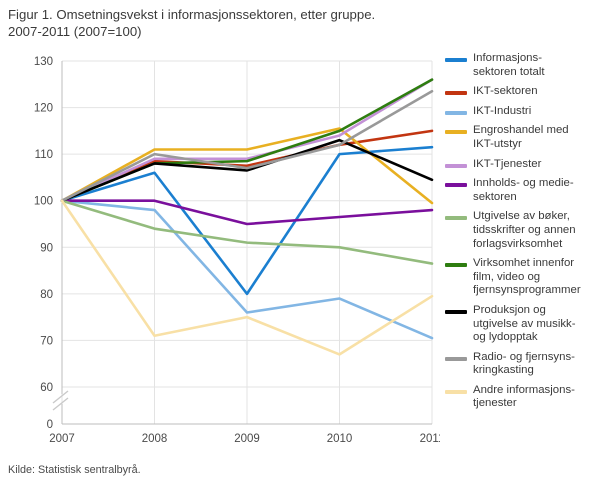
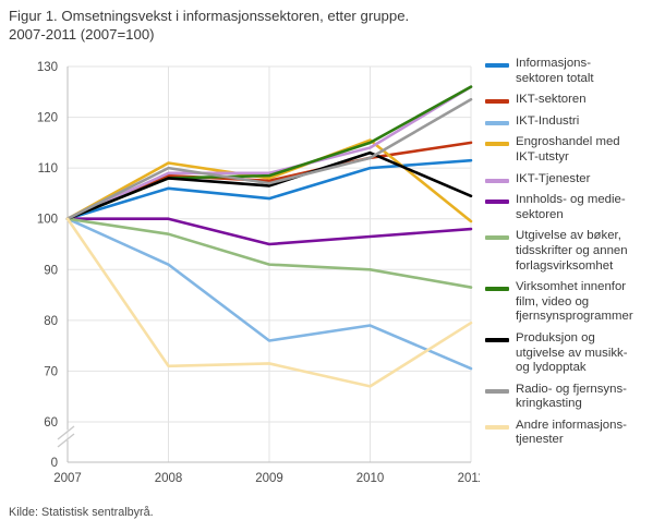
IKT-Industri/2008: 98 -> 91
Utgivelse av bøker, tidsskrifter og annen forlagsvirksomhet/2008: 94 -> 97
Informasjons-sektoren totalt/2009: 80 -> 104
Engroshandel med IKT-utstyr/2009: 111 -> 108
Andre informasjons-tjenester/2009: 75 -> 72
